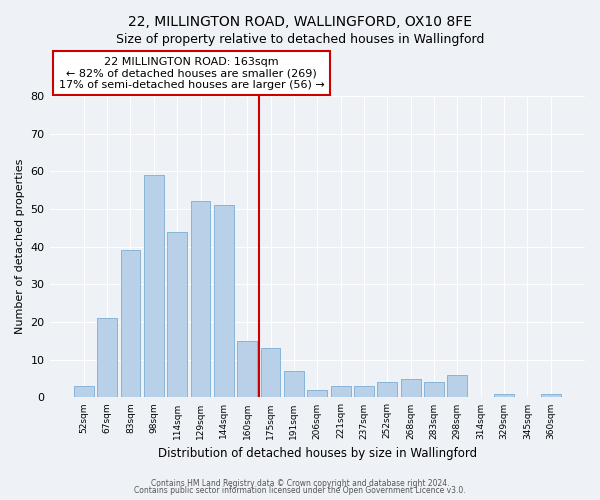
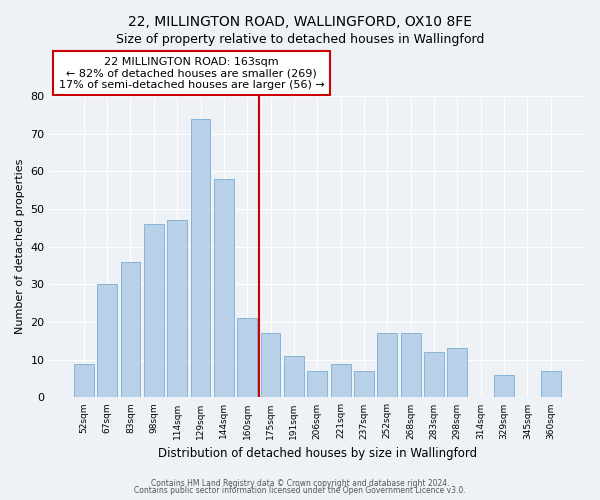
52sqm: 3 -> 9
67sqm: 21 -> 30
83sqm: 39 -> 36
98sqm: 59 -> 46
114sqm: 44 -> 47
129sqm: 52 -> 74
144sqm: 51 -> 58
160sqm: 15 -> 21
175sqm: 13 -> 17
191sqm: 7 -> 11
206sqm: 2 -> 7
221sqm: 3 -> 9
237sqm: 3 -> 7
252sqm: 4 -> 17
268sqm: 5 -> 17
283sqm: 4 -> 12
298sqm: 6 -> 13
329sqm: 1 -> 6
360sqm: 1 -> 7
